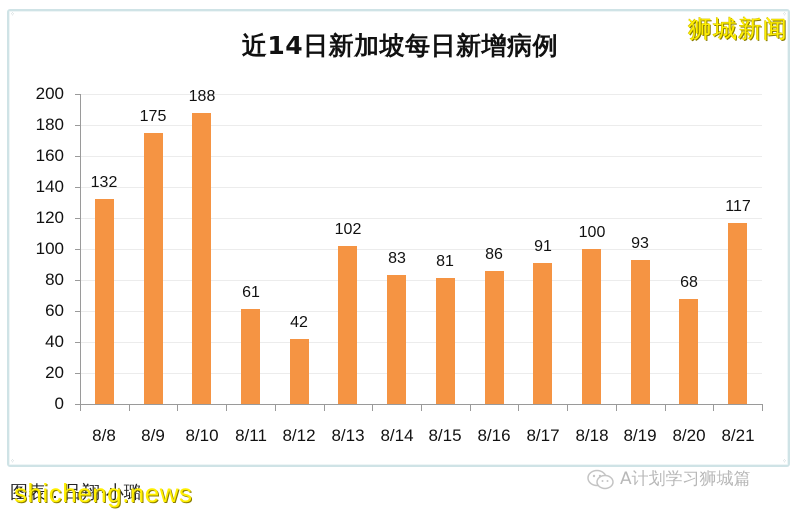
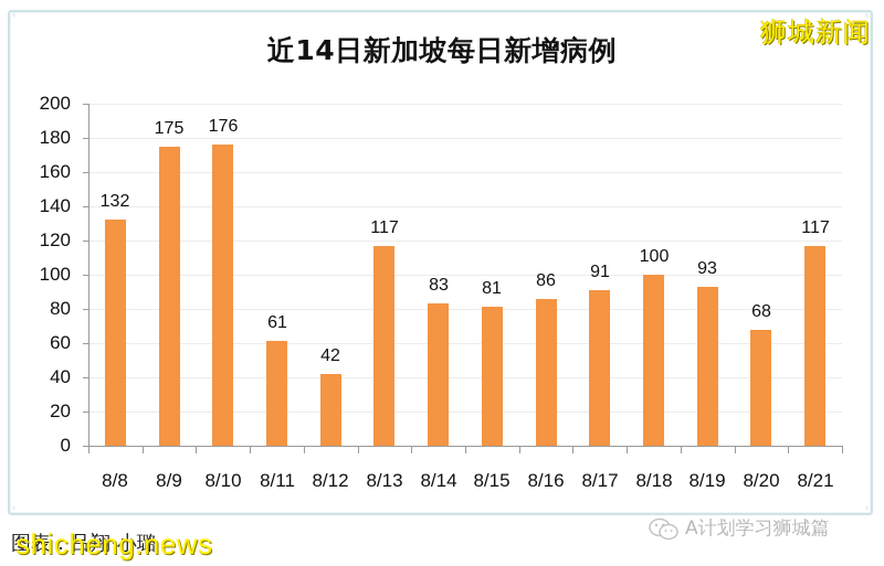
8/10: 188 -> 176
8/13: 102 -> 117
